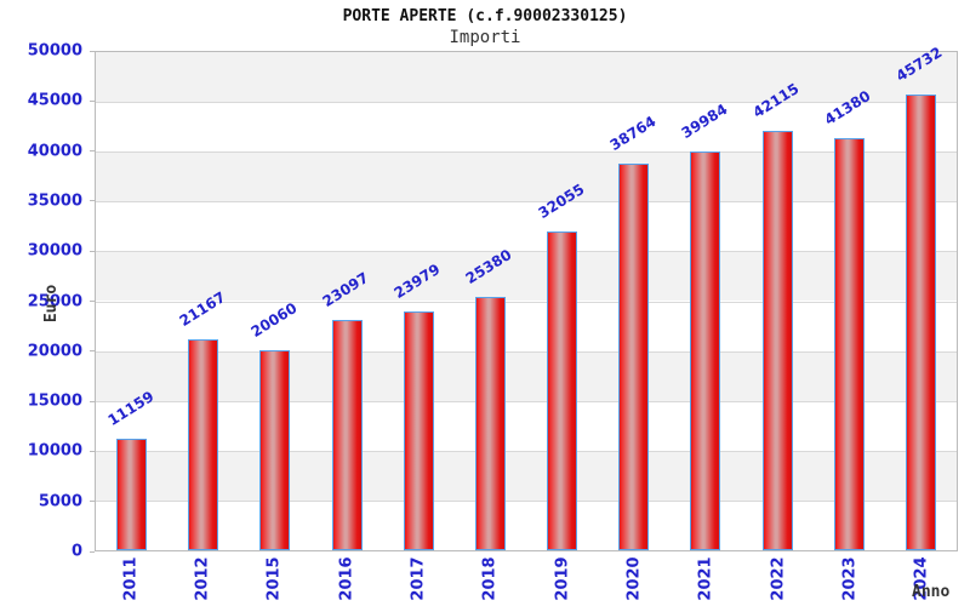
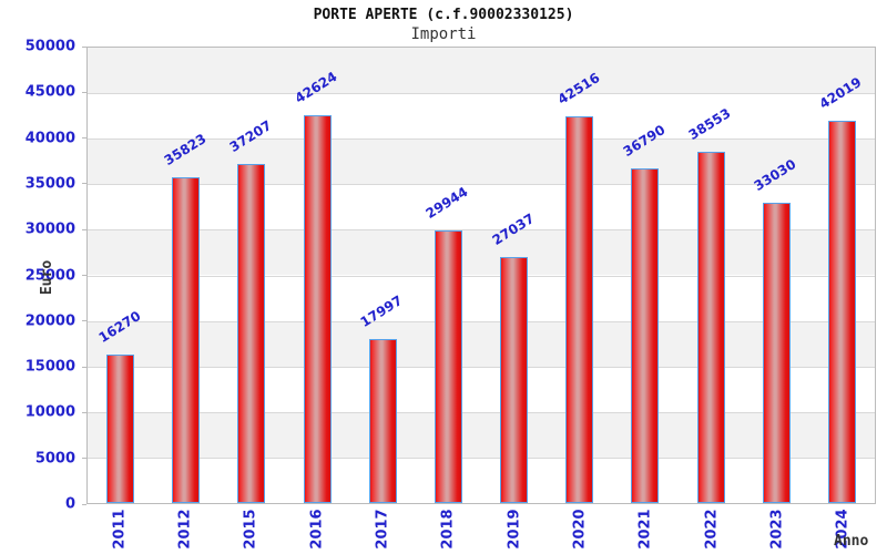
2011: 11159 -> 16270
2012: 21167 -> 35823
2015: 20060 -> 37207
2016: 23097 -> 42624
2017: 23979 -> 17997
2018: 25380 -> 29944
2019: 32055 -> 27037
2020: 38764 -> 42516
2021: 39984 -> 36790
2022: 42115 -> 38553
2023: 41380 -> 33030
2024: 45732 -> 42019
